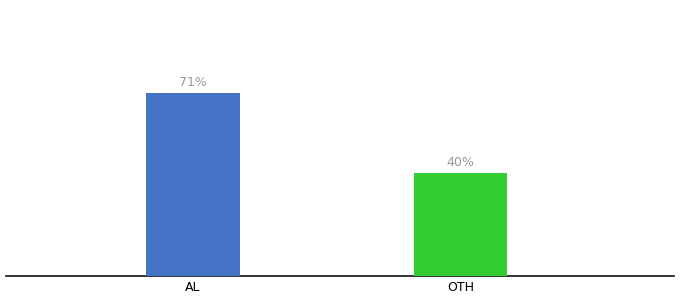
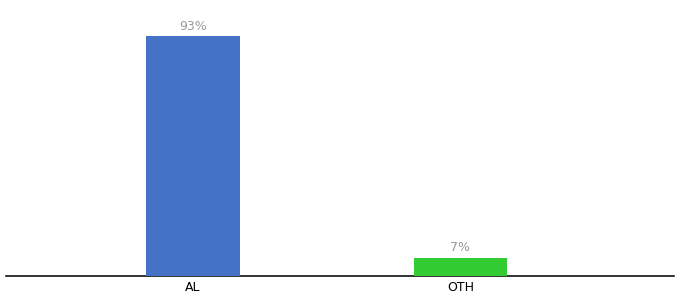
AL: 71% -> 93%
OTH: 40% -> 7%
